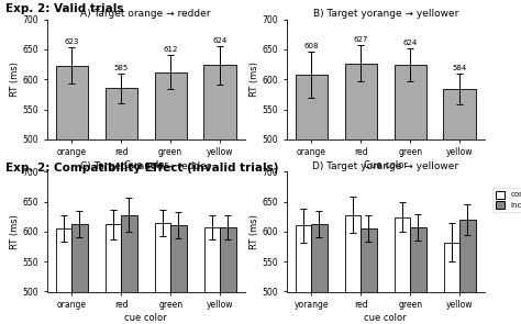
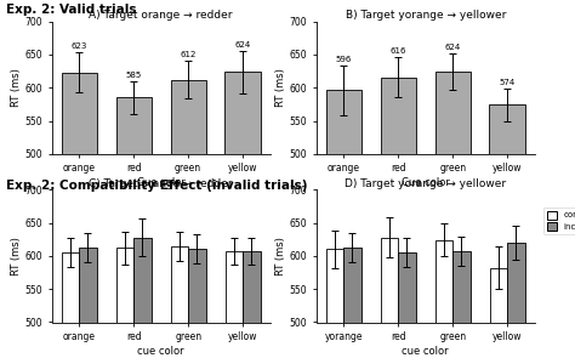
B) Target yorange → yellower/orange: 608 -> 596
B) Target yorange → yellower/red: 627 -> 616
B) Target yorange → yellower/yellow: 584 -> 574
